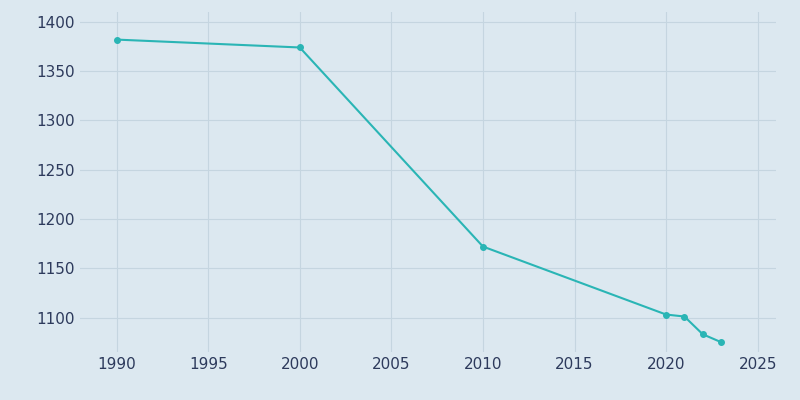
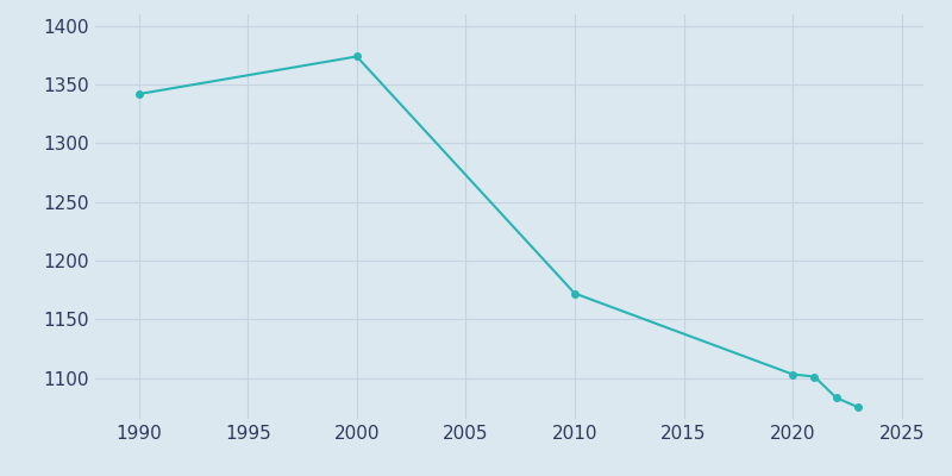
1990: 1382 -> 1342
